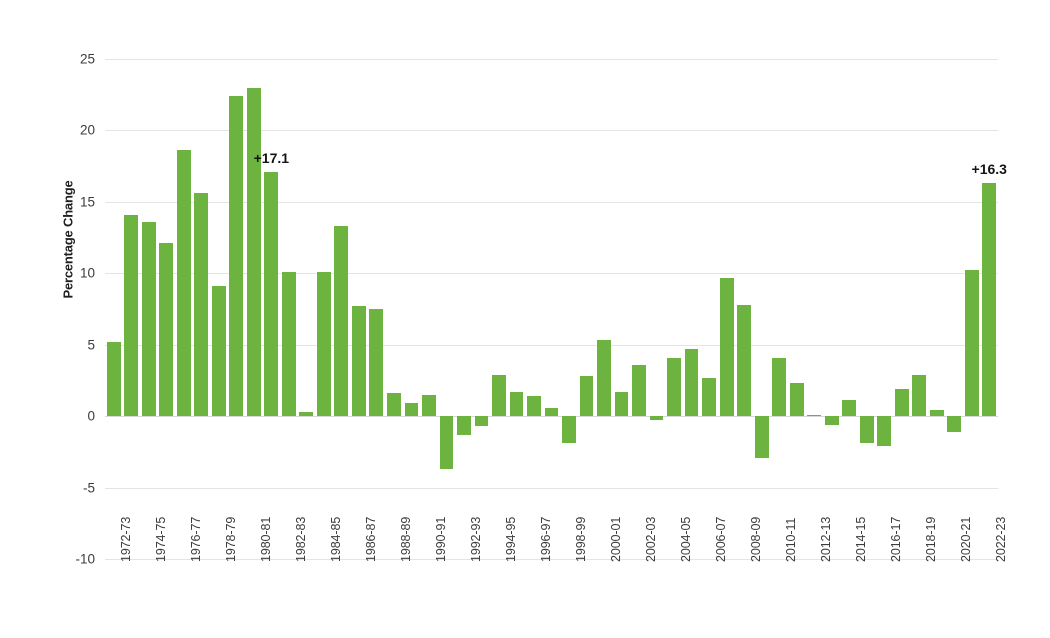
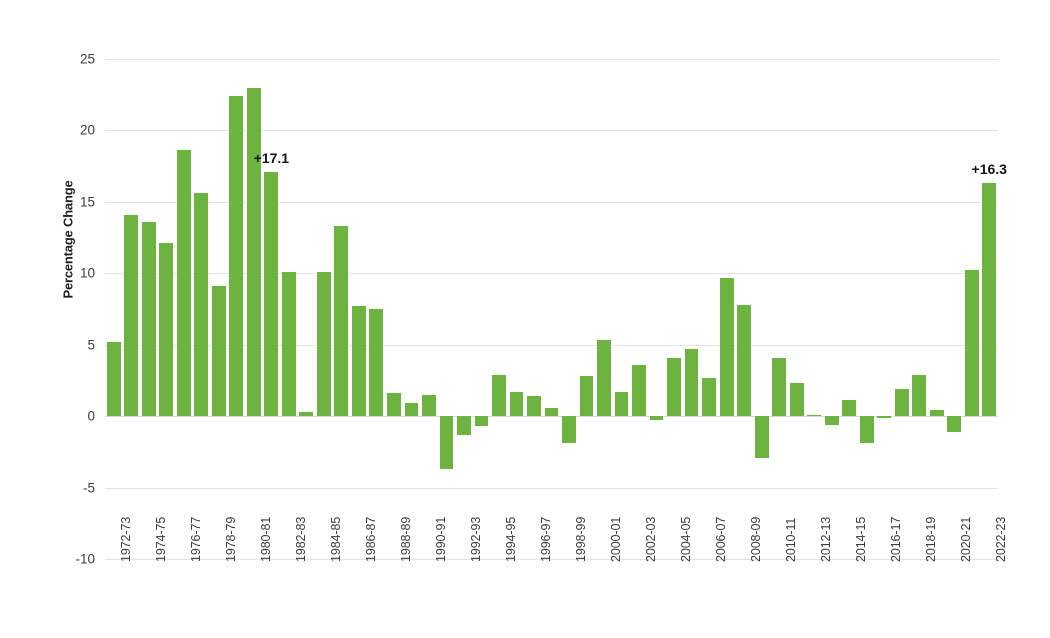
2016-17: -2.1 -> -0.1
